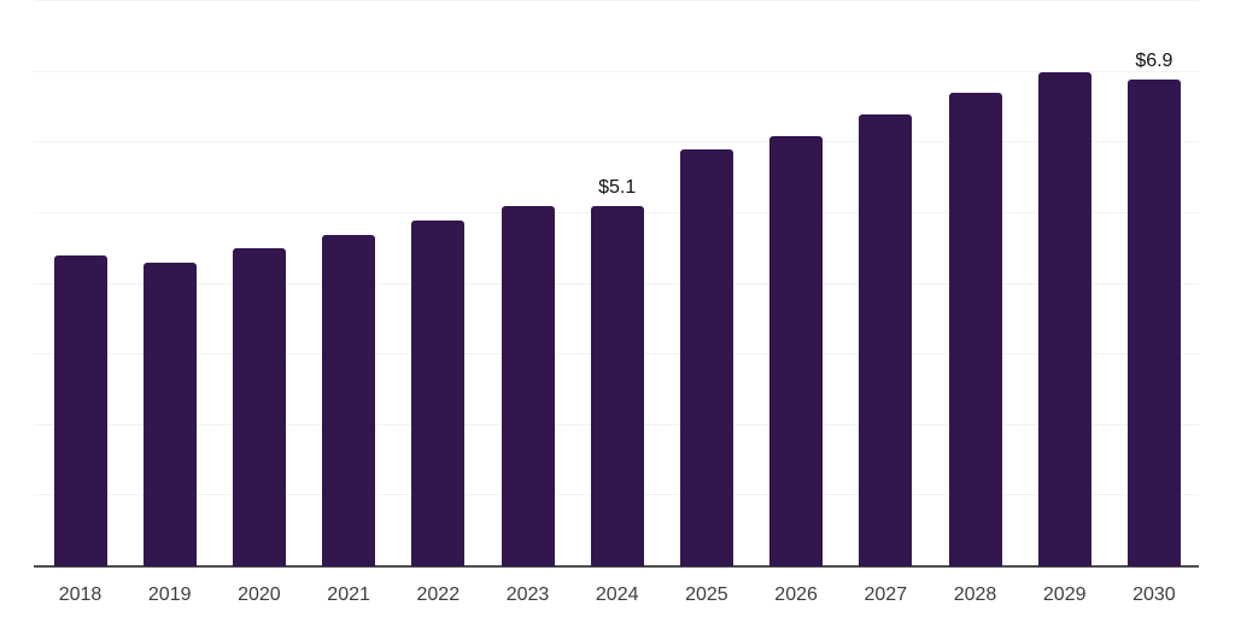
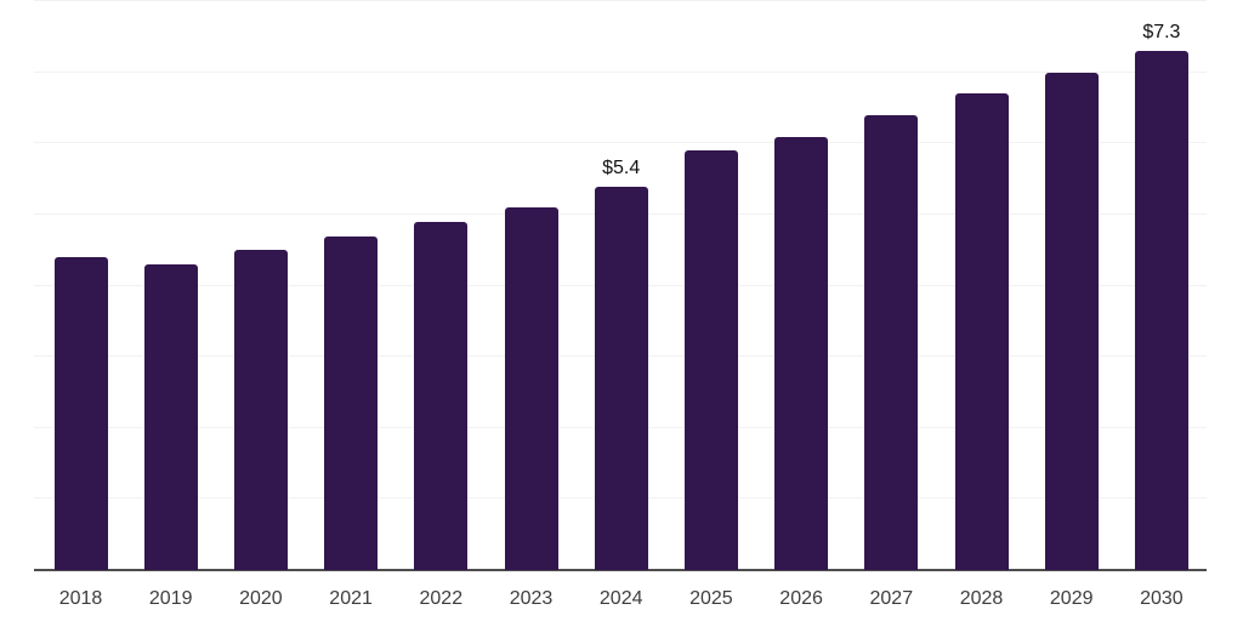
2024: $5.1 -> $5.4
2030: $6.9 -> $7.3
